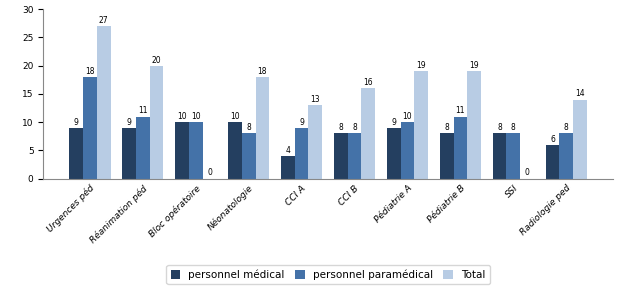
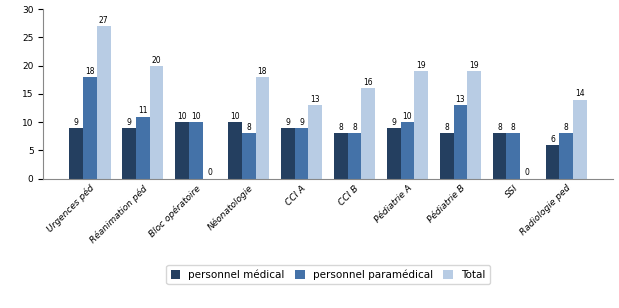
personnel médical/CCI A: 4 -> 9
personnel paramédical/Pédiatrie B: 11 -> 13
